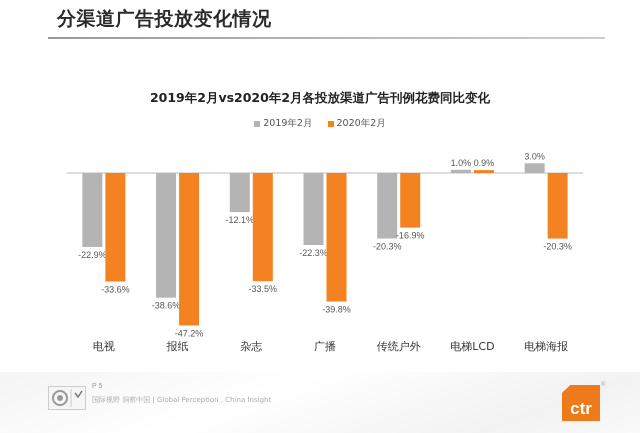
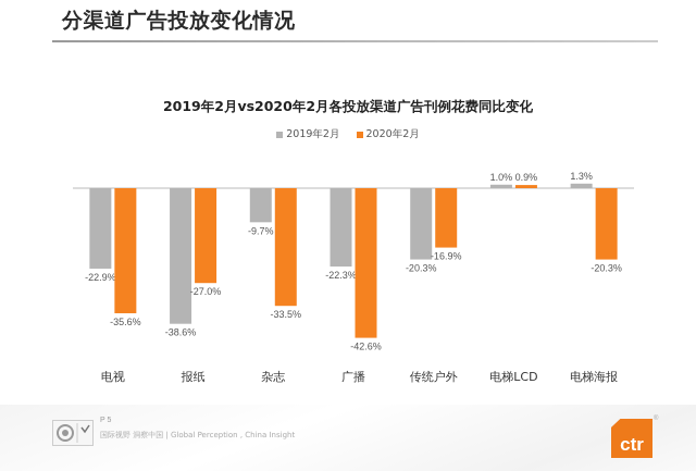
2020年2月/电视: -33.6% -> -35.6%
2020年2月/报纸: -47.2% -> -27.0%
2019年2月/杂志: -12.1% -> -9.7%
2020年2月/广播: -39.8% -> -42.6%
2019年2月/电梯海报: 3.0% -> 1.3%
